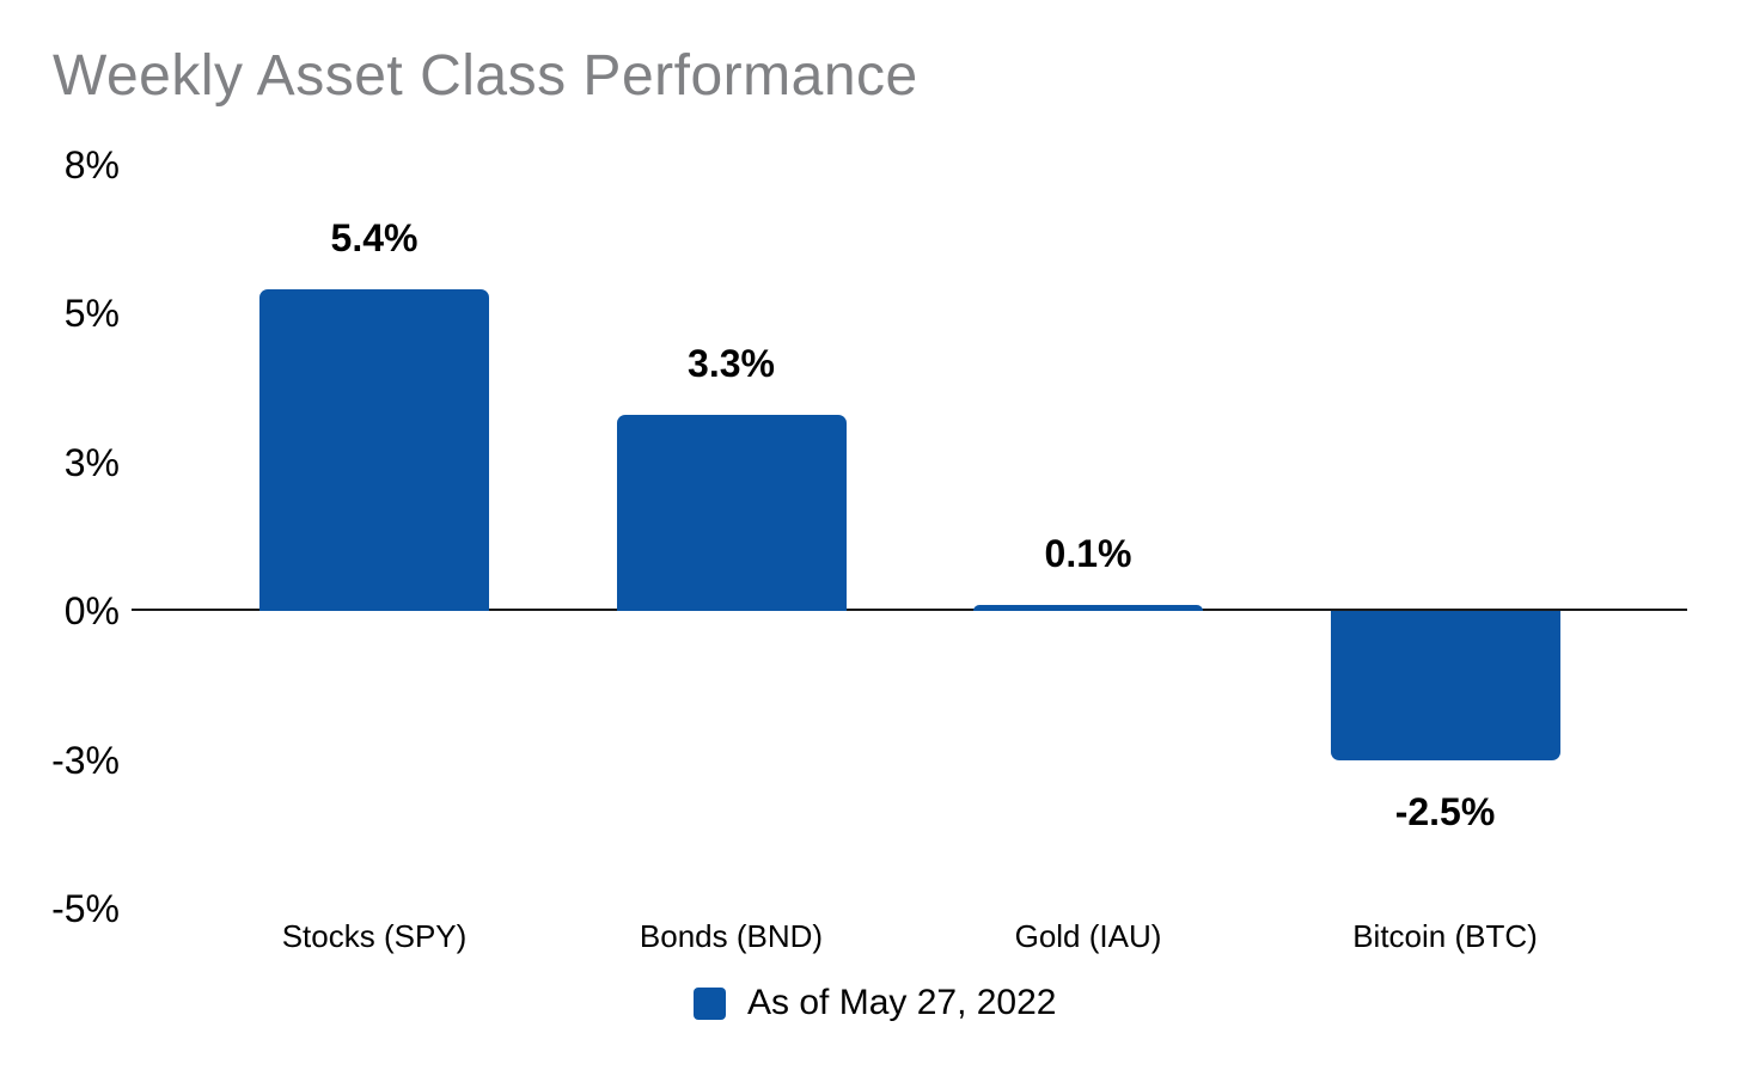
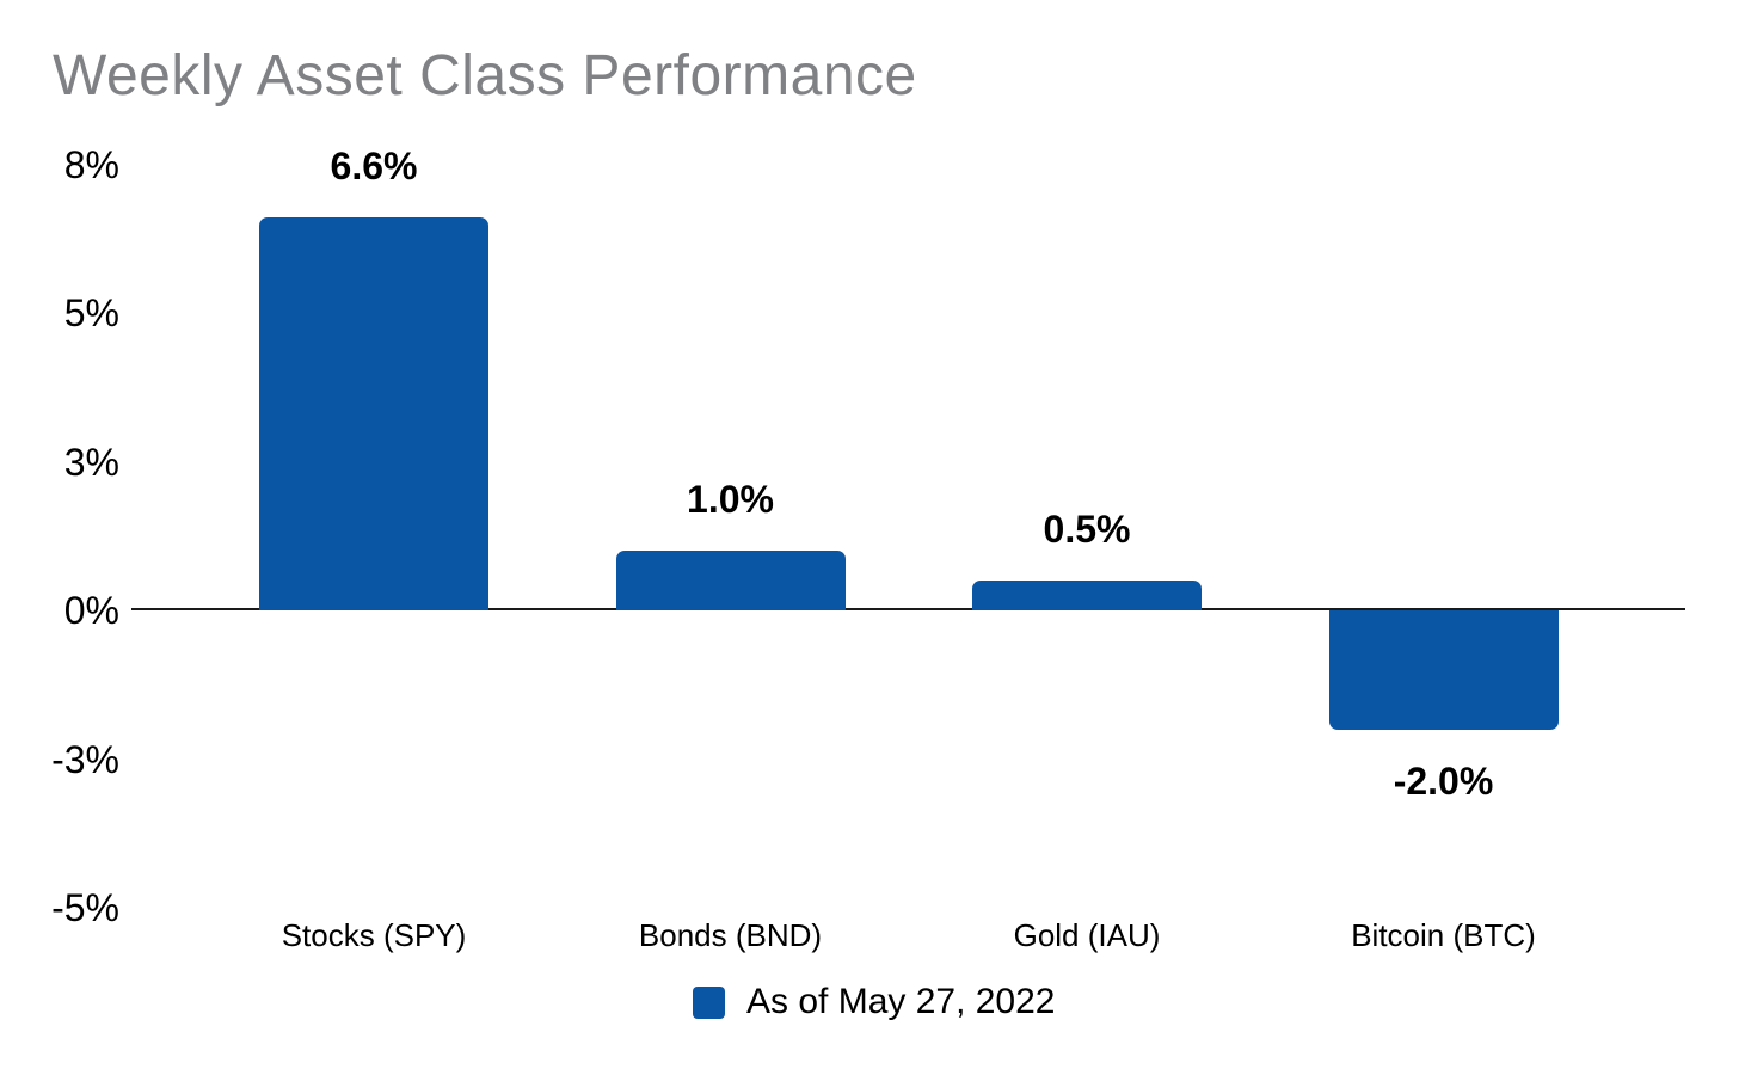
Stocks (SPY): 5.4% -> 6.6%
Bonds (BND): 3.3% -> 1.0%
Gold (IAU): 0.1% -> 0.5%
Bitcoin (BTC): -2.5% -> -2.0%
